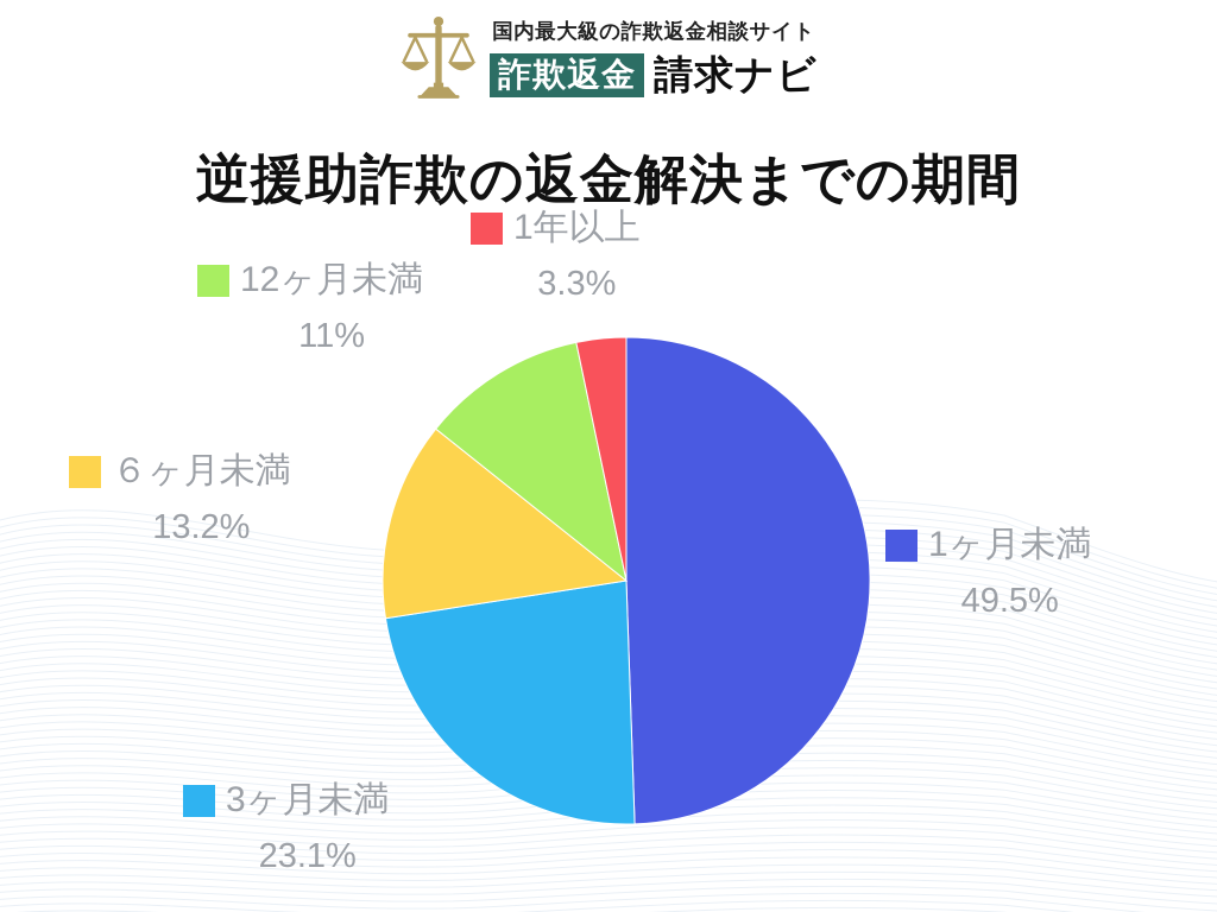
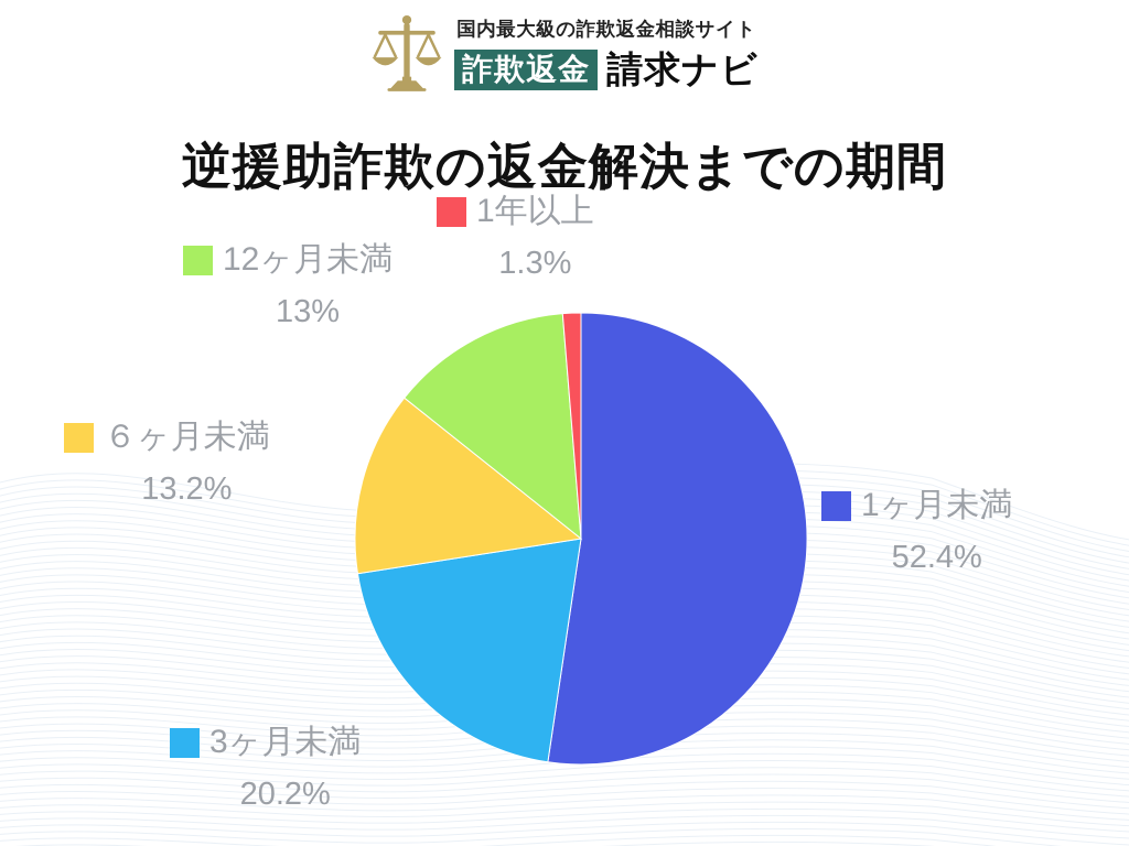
1ヶ月未満: 49.5% -> 52.4%
3ヶ月未満: 23.1% -> 20.2%
12ヶ月未満: 11% -> 13%
1年以上: 3.3% -> 1.3%
